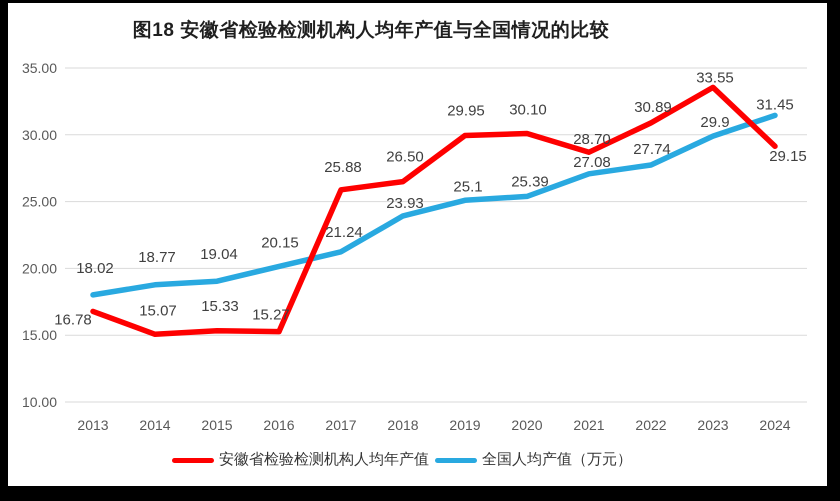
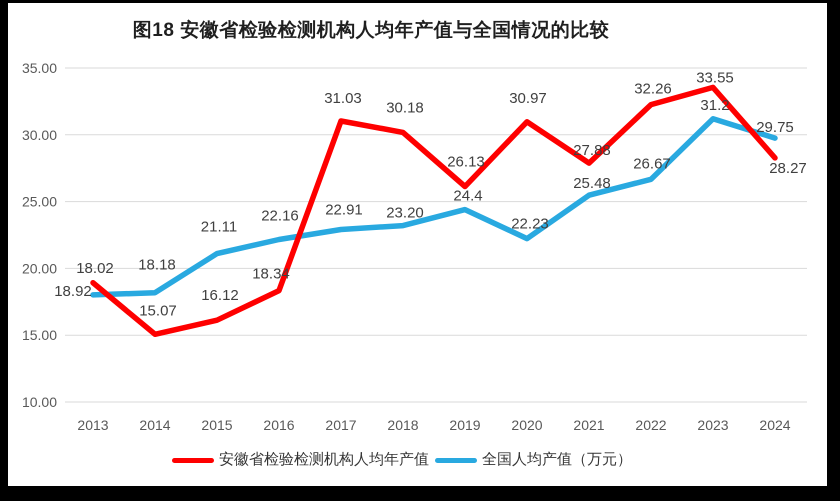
安徽省检验检测机构人均年产值/2013: 16.78 -> 18.92
全国人均产值（万元）/2014: 18.77 -> 18.18
安徽省检验检测机构人均年产值/2015: 15.33 -> 16.12
全国人均产值（万元）/2015: 19.04 -> 21.11
安徽省检验检测机构人均年产值/2016: 15.27 -> 18.34
全国人均产值（万元）/2016: 20.15 -> 22.16
安徽省检验检测机构人均年产值/2017: 25.88 -> 31.03
全国人均产值（万元）/2017: 21.24 -> 22.91
安徽省检验检测机构人均年产值/2018: 26.50 -> 30.18
全国人均产值（万元）/2018: 23.93 -> 23.20
安徽省检验检测机构人均年产值/2019: 29.95 -> 26.13
全国人均产值（万元）/2019: 25.1 -> 24.4
安徽省检验检测机构人均年产值/2020: 30.10 -> 30.97
全国人均产值（万元）/2020: 25.39 -> 22.23
安徽省检验检测机构人均年产值/2021: 28.70 -> 27.88
全国人均产值（万元）/2021: 27.08 -> 25.48
安徽省检验检测机构人均年产值/2022: 30.89 -> 32.26
全国人均产值（万元）/2022: 27.74 -> 26.67
全国人均产值（万元）/2023: 29.9 -> 31.2
安徽省检验检测机构人均年产值/2024: 29.15 -> 28.27
全国人均产值（万元）/2024: 31.45 -> 29.75
